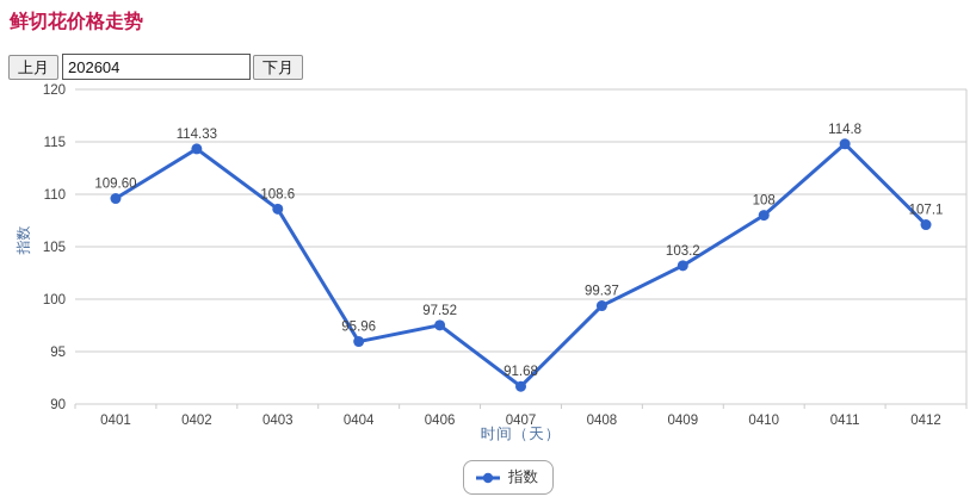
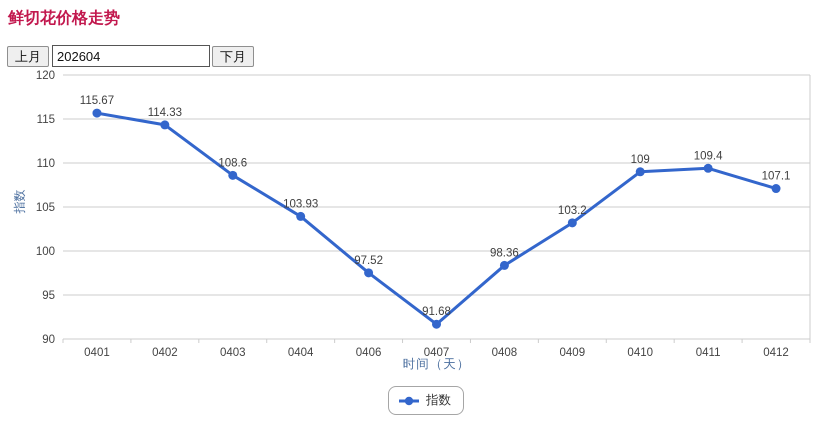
0401: 109.60 -> 115.67
0404: 95.96 -> 103.93
0408: 99.37 -> 98.36
0410: 108 -> 109
0411: 114.8 -> 109.4
